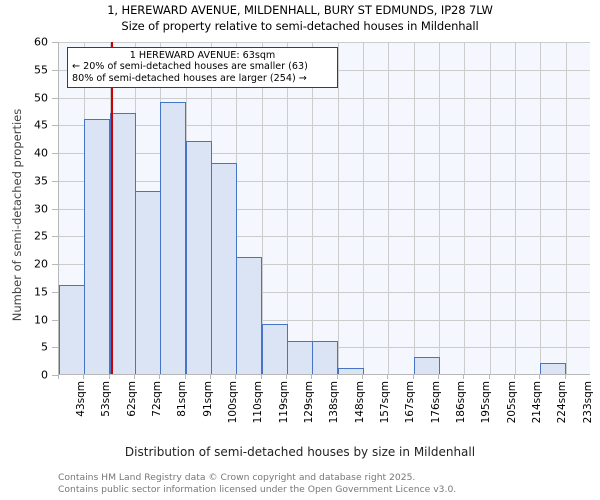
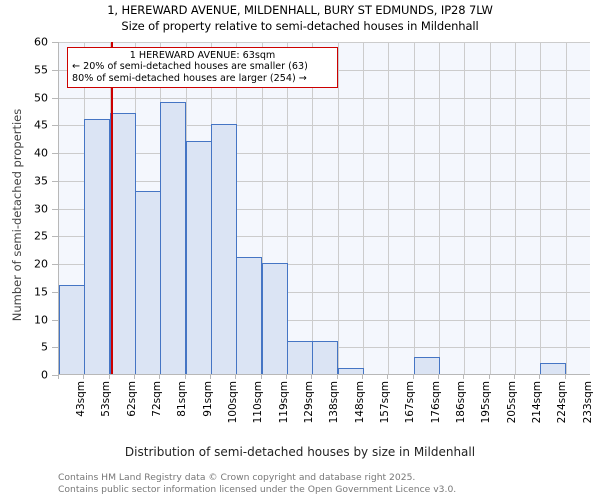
100sqm: 38 -> 45
119sqm: 9 -> 20
